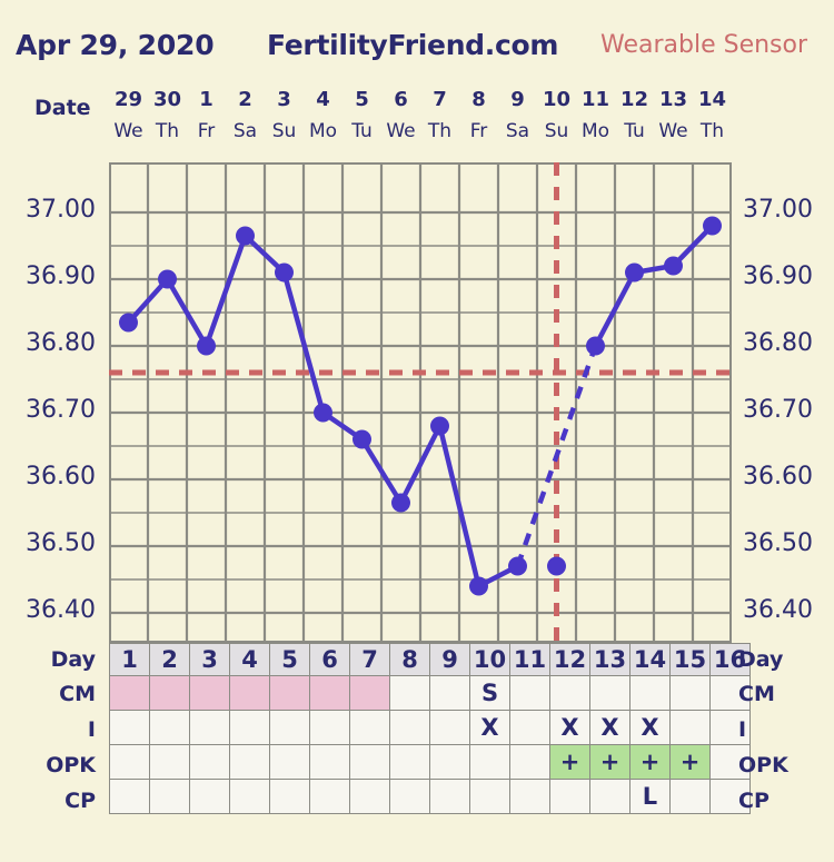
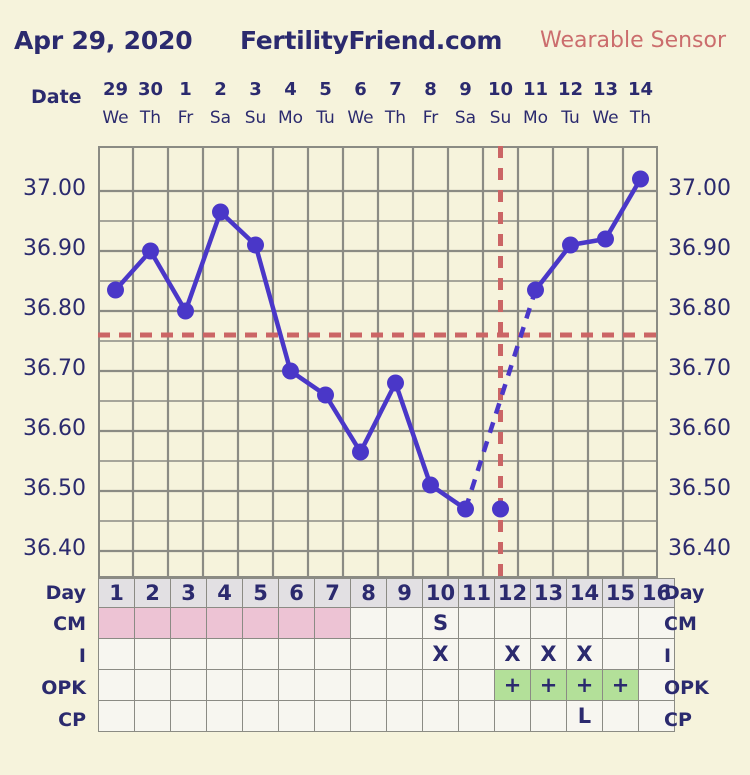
10: 36.44 -> 36.51
13: 36.80 -> 36.84
16: 36.98 -> 37.02
